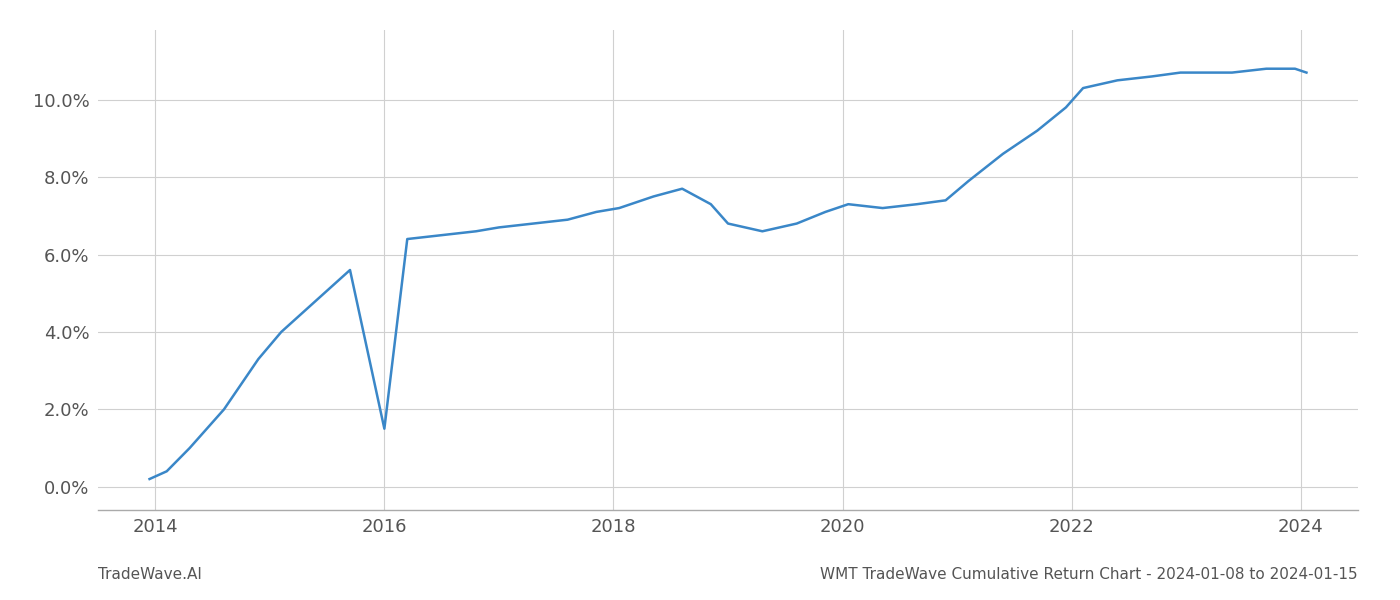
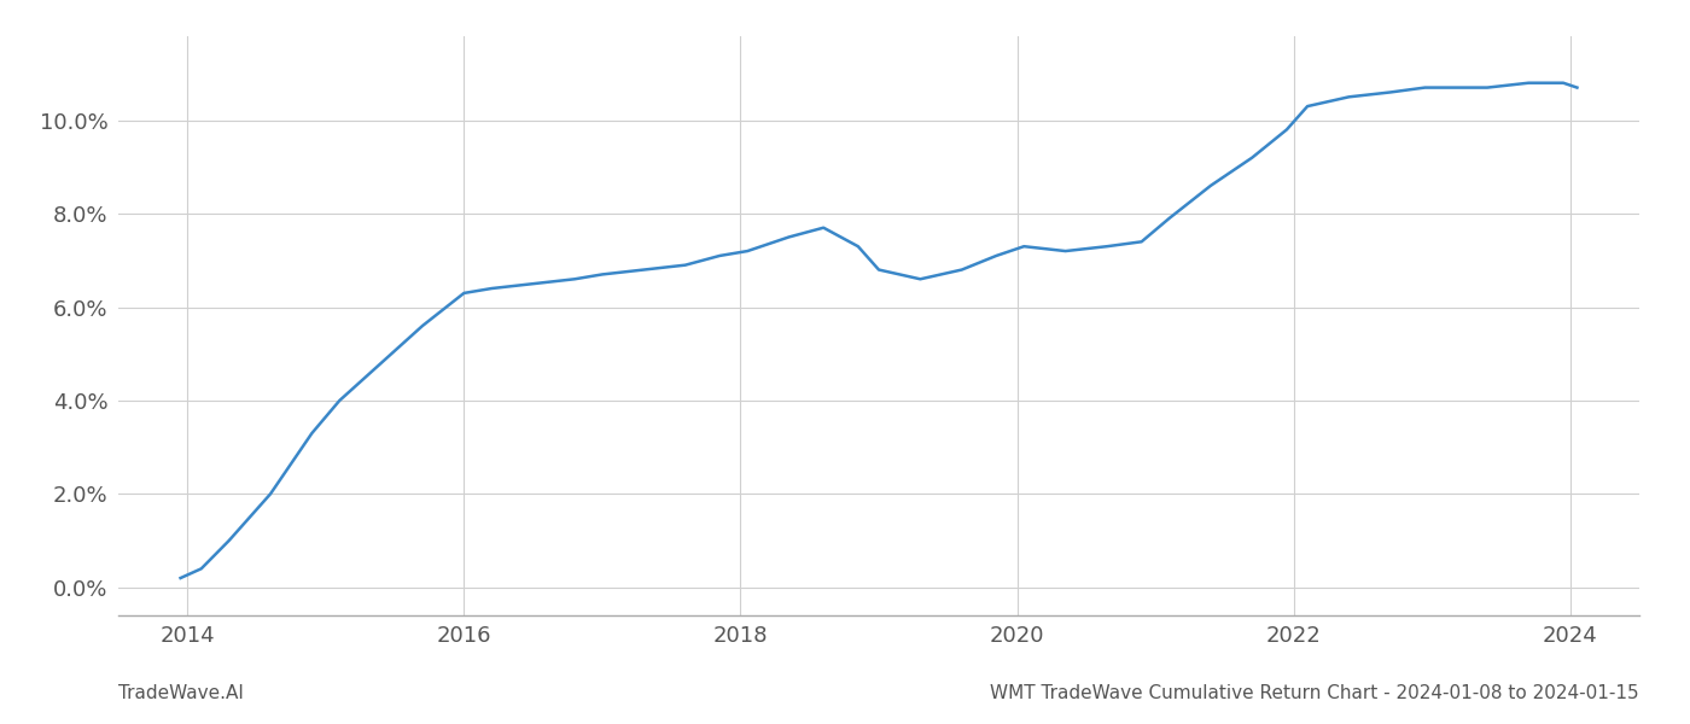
2016: 1.5% -> 6.3%
